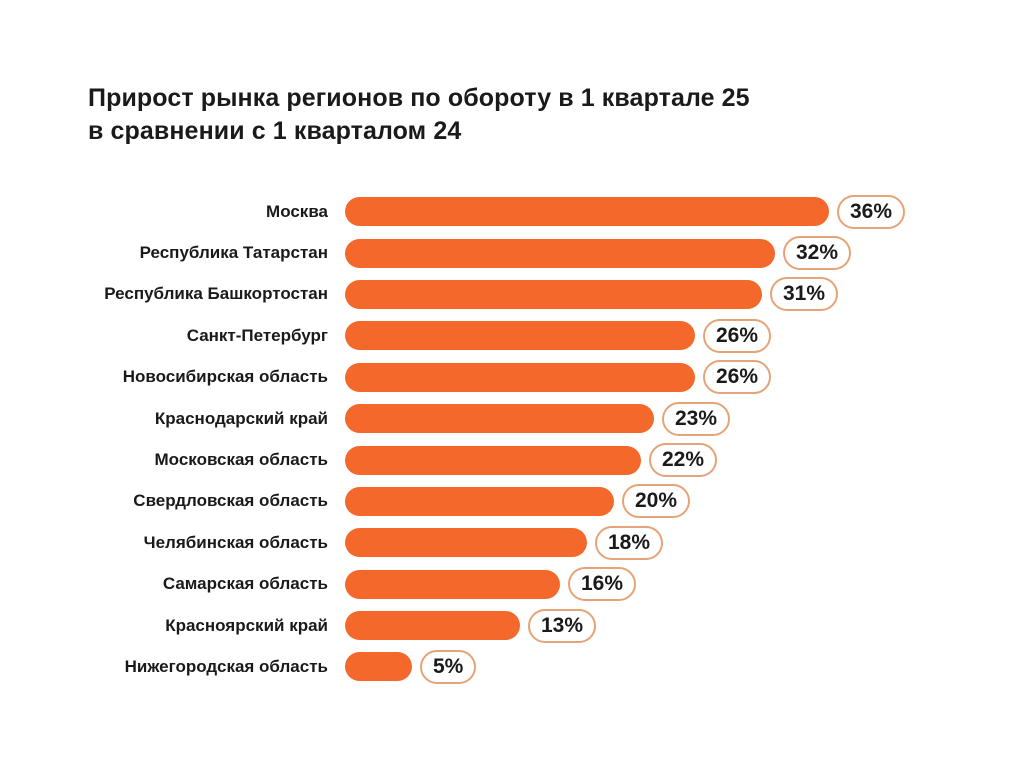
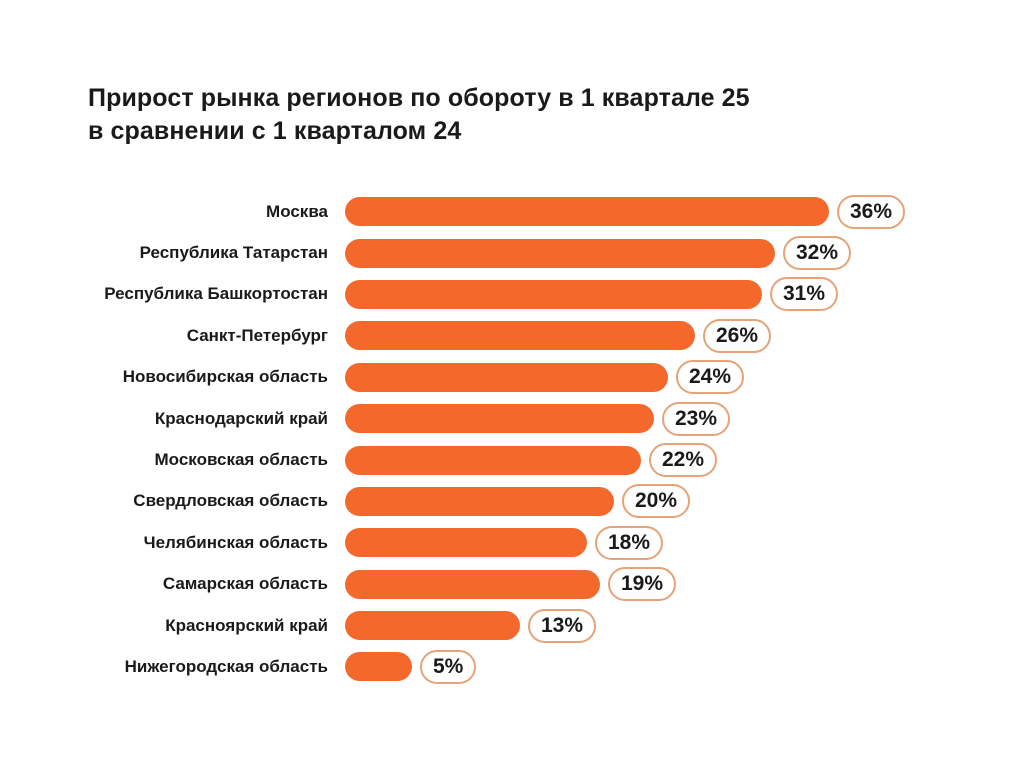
Новосибирская область: 26% -> 24%
Самарская область: 16% -> 19%
